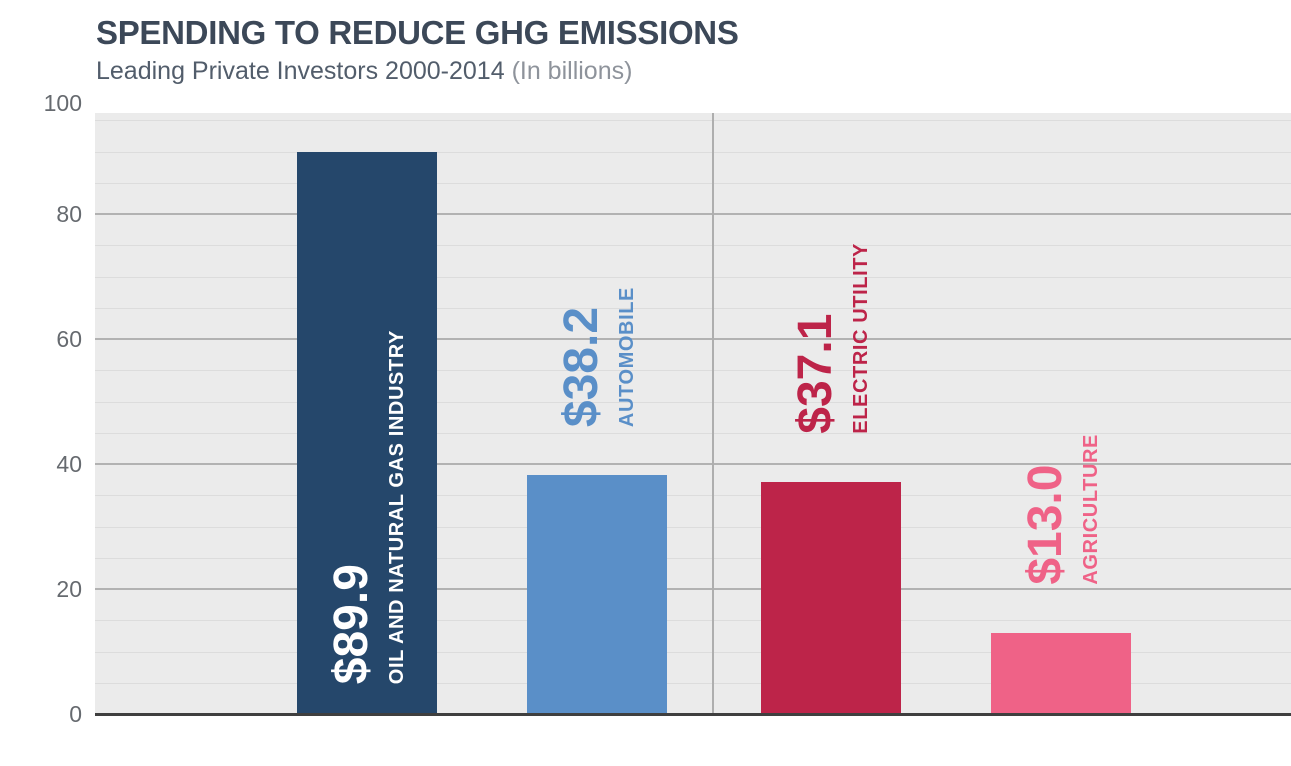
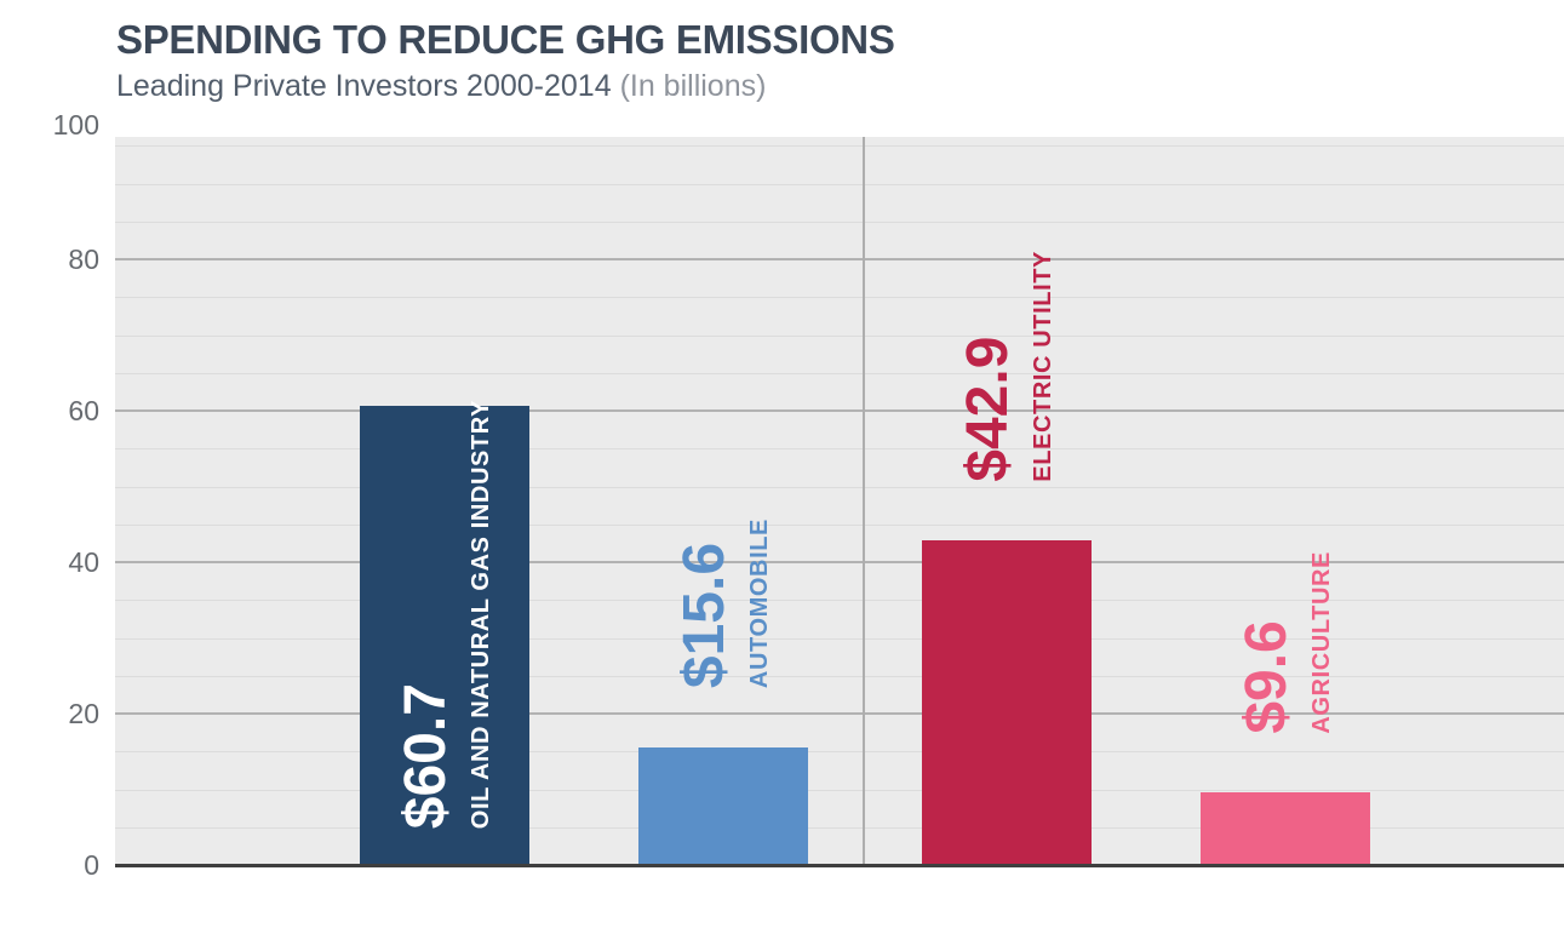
OIL AND NATURAL GAS INDUSTRY: $89.9 -> $60.7
AUTOMOBILE: $38.2 -> $15.6
ELECTRIC UTILITY: $37.1 -> $42.9
AGRICULTURE: $13.0 -> $9.6
